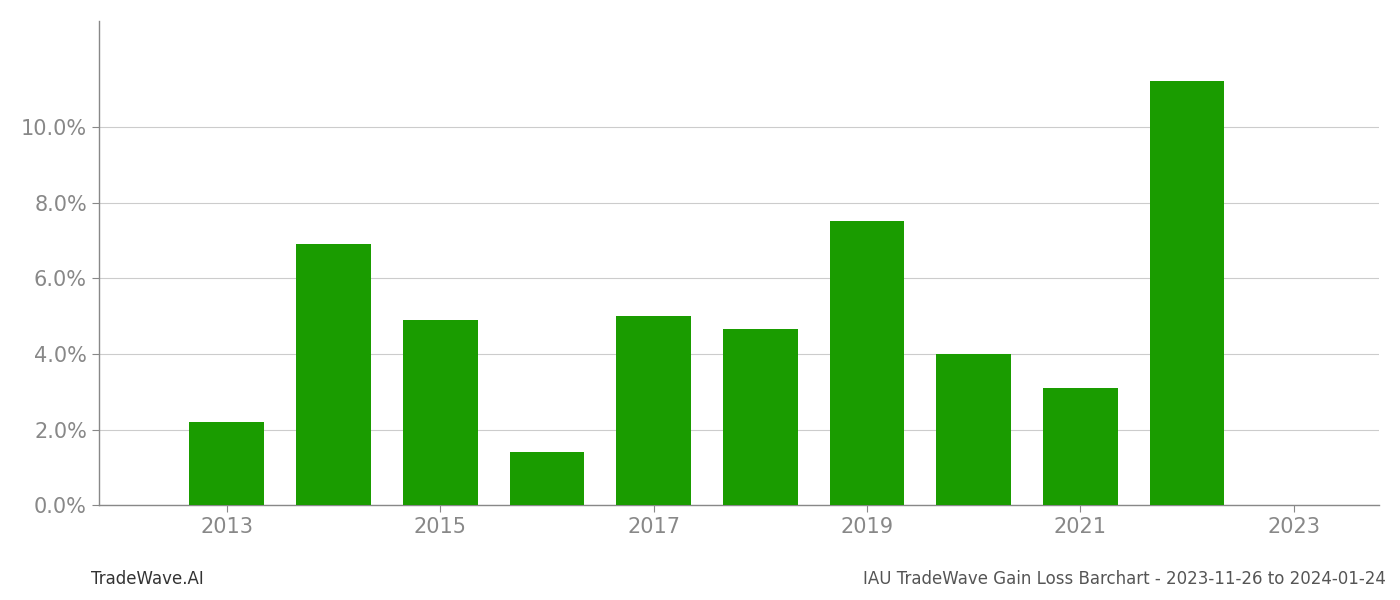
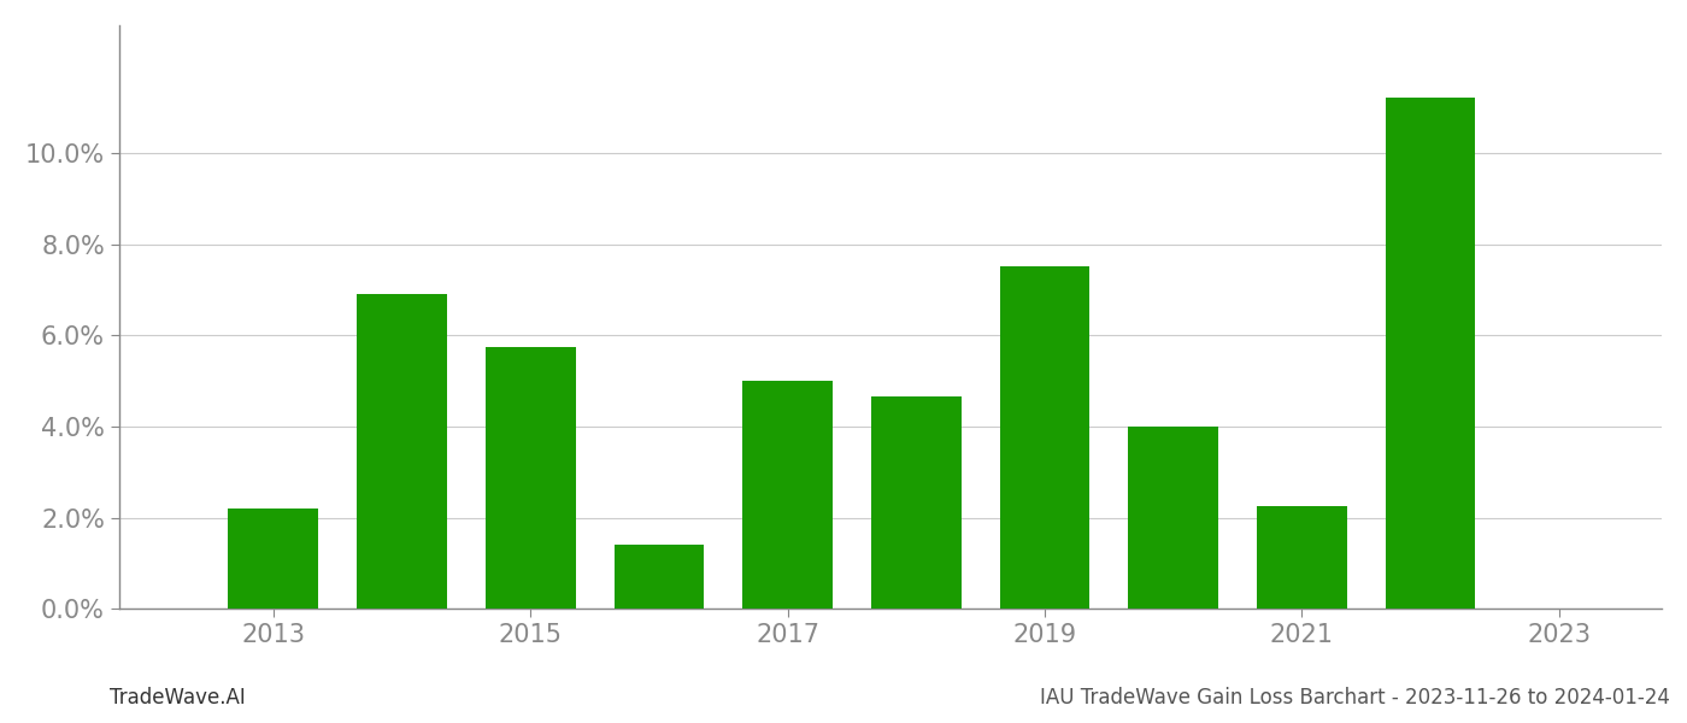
2015: 4.90% -> 5.75%
2021: 3.10% -> 2.25%
